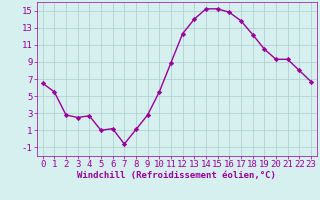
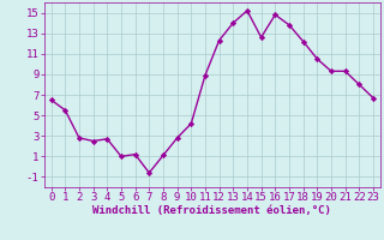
10: 5.5 -> 4.2
15: 15.2 -> 12.6
